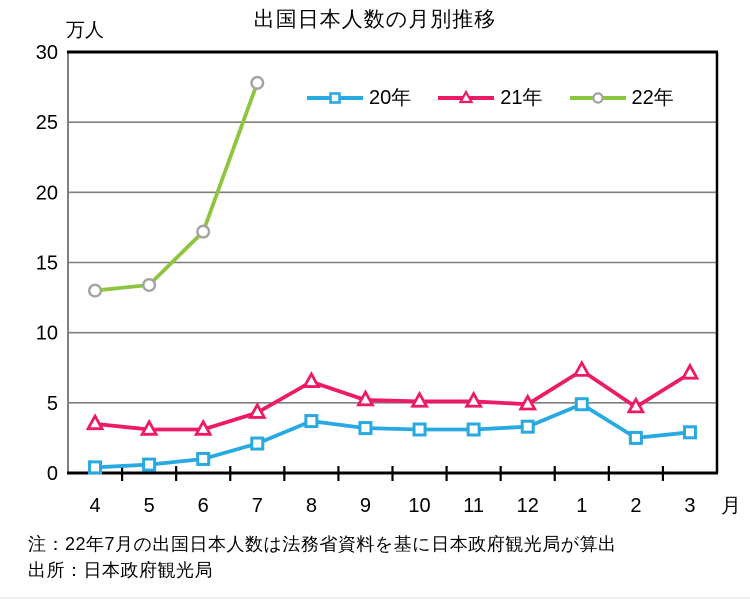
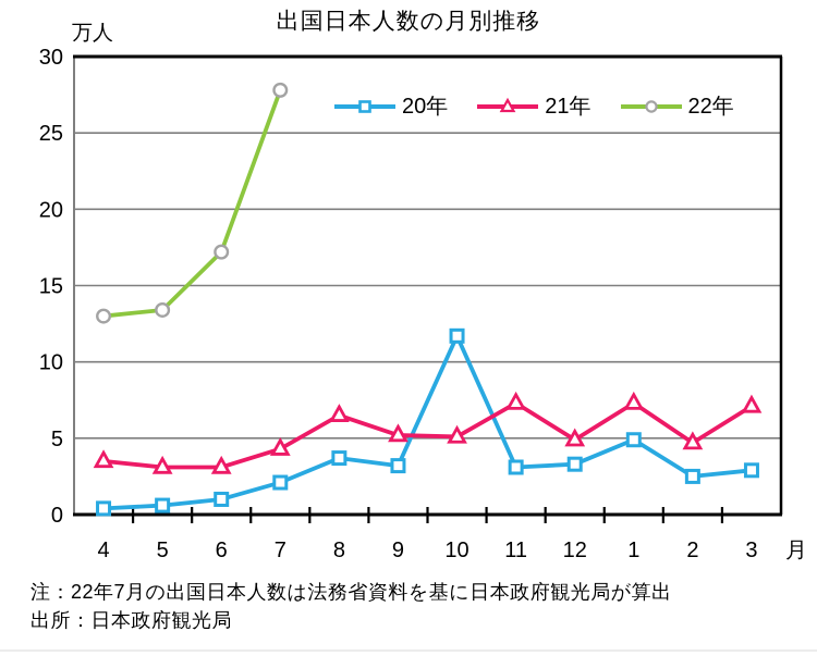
20年/10: 3.1 -> 11.7
21年/11: 5.1 -> 7.3
